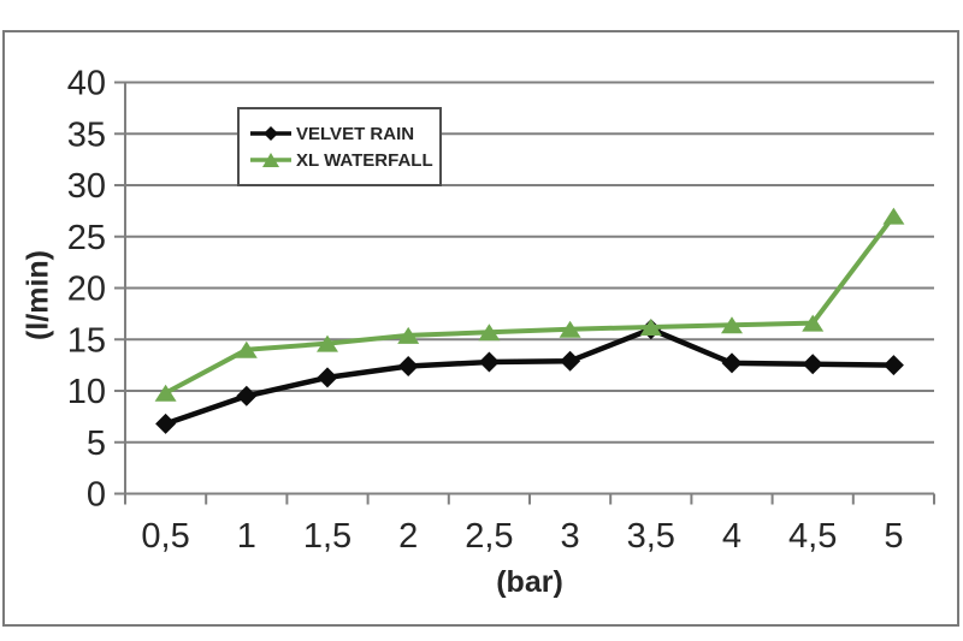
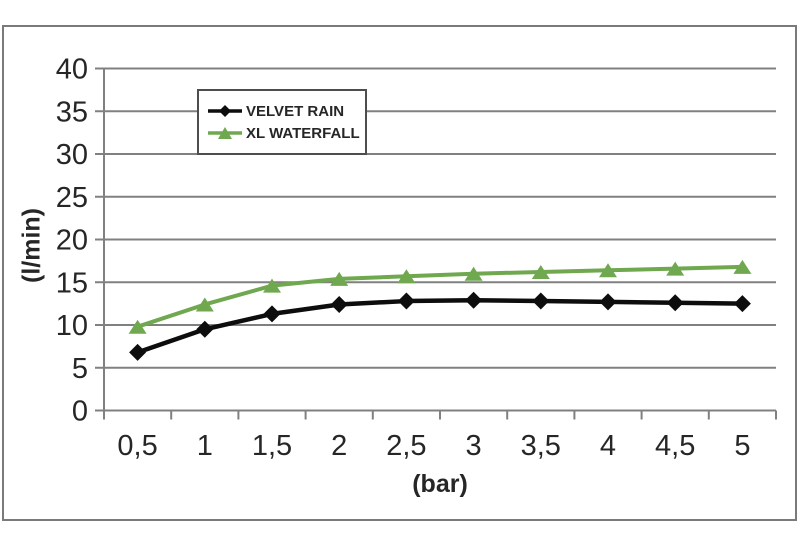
XL WATERFALL/1: 14 -> 12
VELVET RAIN/3,5: 16 -> 13
XL WATERFALL/5: 27 -> 17
